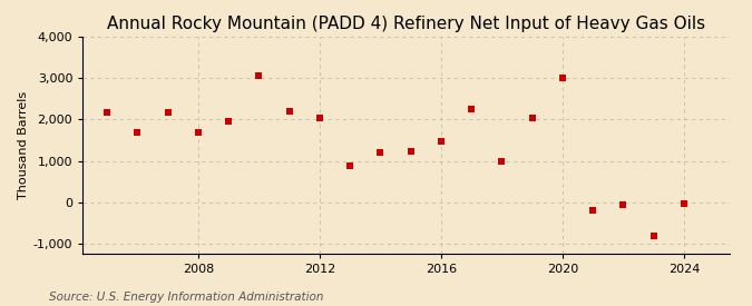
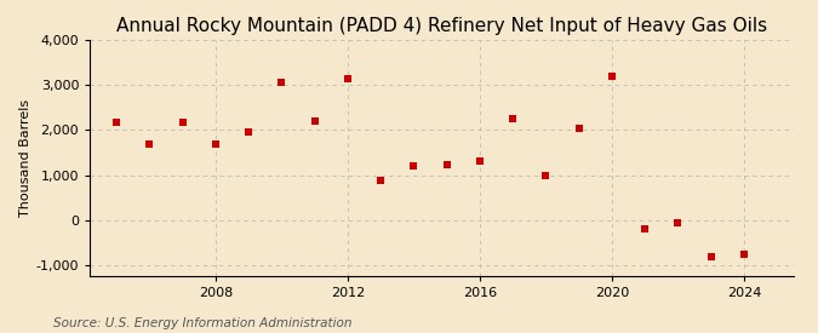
2012: 2,050 -> 3,150
2016: 1,470 -> 1,300
2020: 3,000 -> 3,200
2024: -30 -> -750
